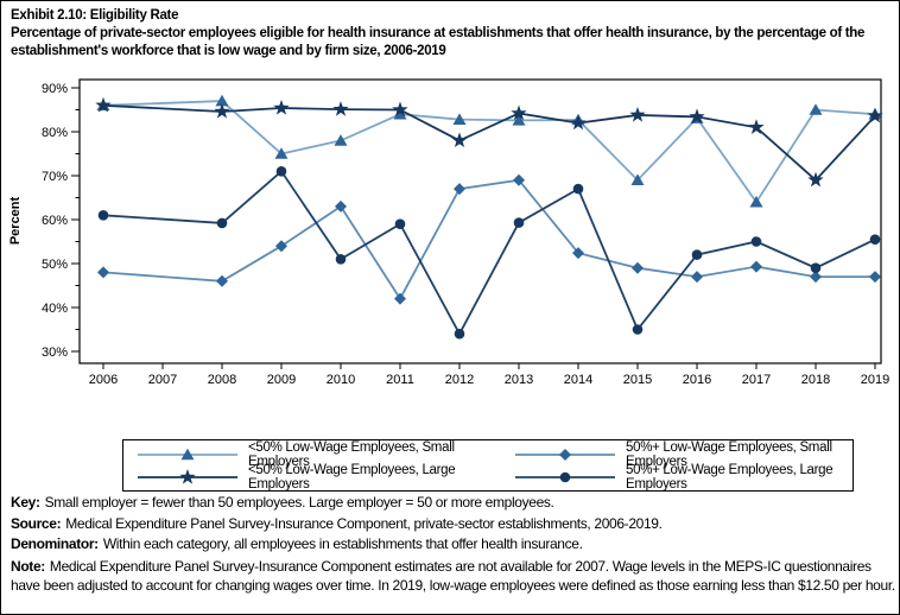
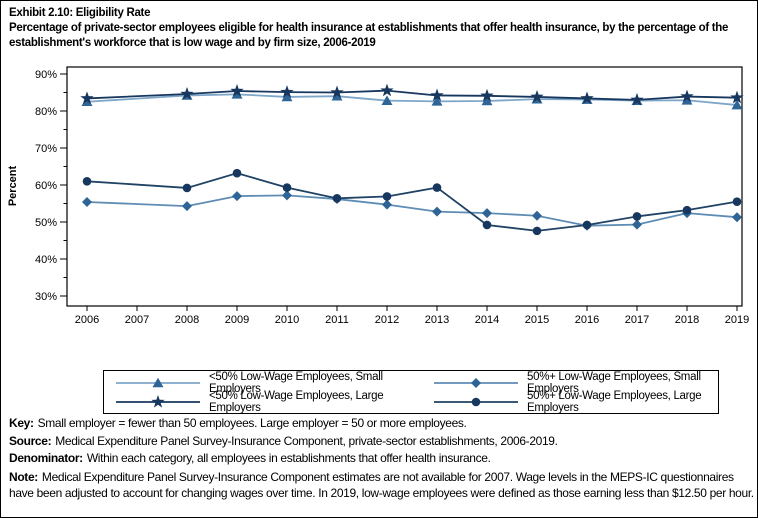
<50% Low-Wage Employees, Small Employers/2006: 86% -> 82%
<50% Low-Wage Employees, Large Employers/2006: 86% -> 83%
50%+ Low-Wage Employees, Small Employers/2006: 48% -> 55%
<50% Low-Wage Employees, Small Employers/2008: 87% -> 84%
50%+ Low-Wage Employees, Small Employers/2008: 46% -> 54%
<50% Low-Wage Employees, Small Employers/2009: 75% -> 84%
50%+ Low-Wage Employees, Small Employers/2009: 54% -> 57%
50%+ Low-Wage Employees, Large Employers/2009: 71% -> 63%
<50% Low-Wage Employees, Small Employers/2010: 78% -> 84%
50%+ Low-Wage Employees, Small Employers/2010: 63% -> 57%
50%+ Low-Wage Employees, Large Employers/2010: 51% -> 59%
50%+ Low-Wage Employees, Small Employers/2011: 42% -> 56%
50%+ Low-Wage Employees, Large Employers/2011: 59% -> 56%
<50% Low-Wage Employees, Large Employers/2012: 78% -> 86%
50%+ Low-Wage Employees, Small Employers/2012: 67% -> 55%
50%+ Low-Wage Employees, Large Employers/2012: 34% -> 57%
50%+ Low-Wage Employees, Small Employers/2013: 69% -> 53%
<50% Low-Wage Employees, Large Employers/2014: 82% -> 84%
50%+ Low-Wage Employees, Large Employers/2014: 67% -> 49%
<50% Low-Wage Employees, Small Employers/2015: 69% -> 83%
50%+ Low-Wage Employees, Small Employers/2015: 49% -> 52%
50%+ Low-Wage Employees, Large Employers/2015: 35% -> 48%
50%+ Low-Wage Employees, Small Employers/2016: 47% -> 49%
50%+ Low-Wage Employees, Large Employers/2016: 52% -> 49%
<50% Low-Wage Employees, Small Employers/2017: 64% -> 83%
<50% Low-Wage Employees, Large Employers/2017: 81% -> 83%
50%+ Low-Wage Employees, Large Employers/2017: 55% -> 52%
<50% Low-Wage Employees, Small Employers/2018: 85% -> 83%
<50% Low-Wage Employees, Large Employers/2018: 69% -> 84%
50%+ Low-Wage Employees, Small Employers/2018: 47% -> 52%
50%+ Low-Wage Employees, Large Employers/2018: 49% -> 53%
<50% Low-Wage Employees, Small Employers/2019: 84% -> 82%
50%+ Low-Wage Employees, Small Employers/2019: 47% -> 51%
